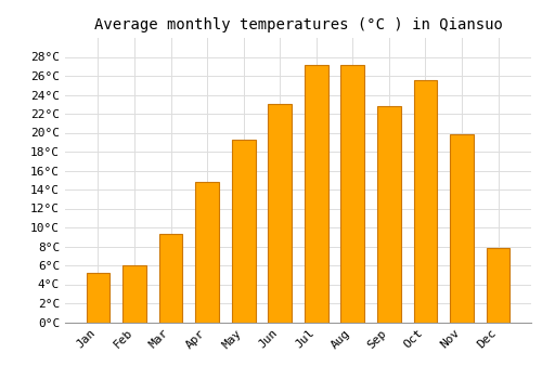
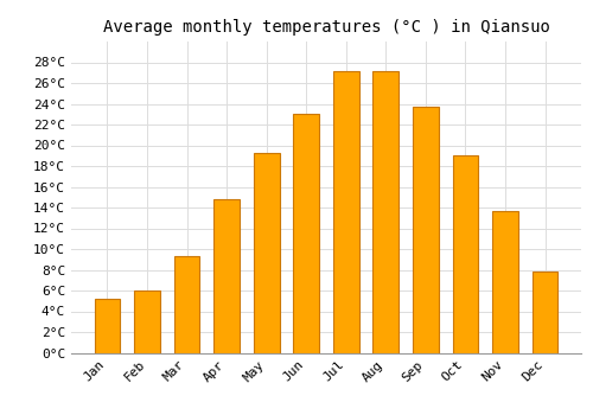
Sep: 22.8°C -> 23.7°C
Oct: 25.6°C -> 19.0°C
Nov: 19.8°C -> 13.7°C
